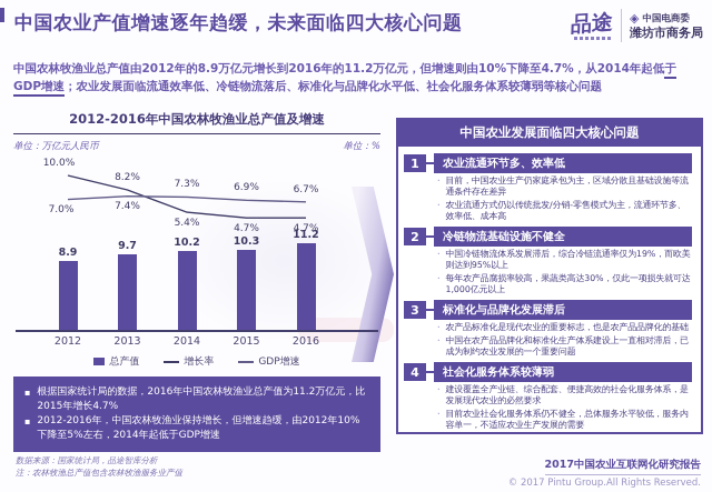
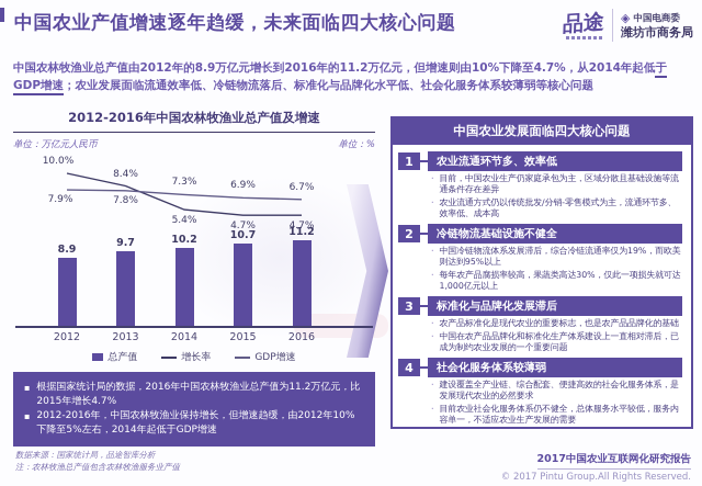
GDP增速/2012: 7.0% -> 7.9%
增长率/2013: 8.2% -> 8.4%
GDP增速/2013: 7.4% -> 7.8%
总产值/2015: 10.3 -> 10.7
